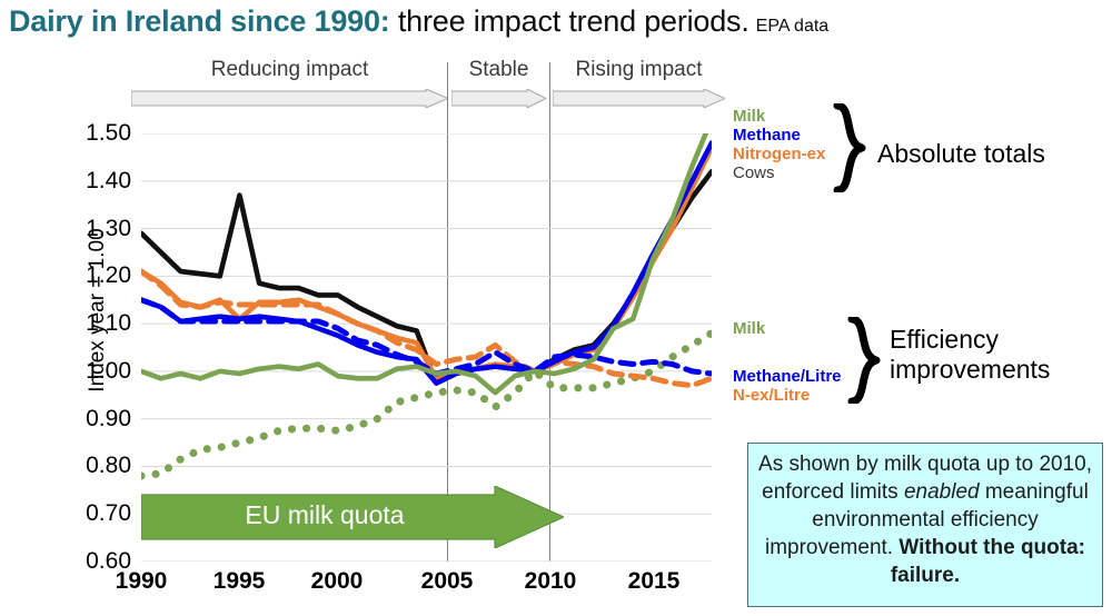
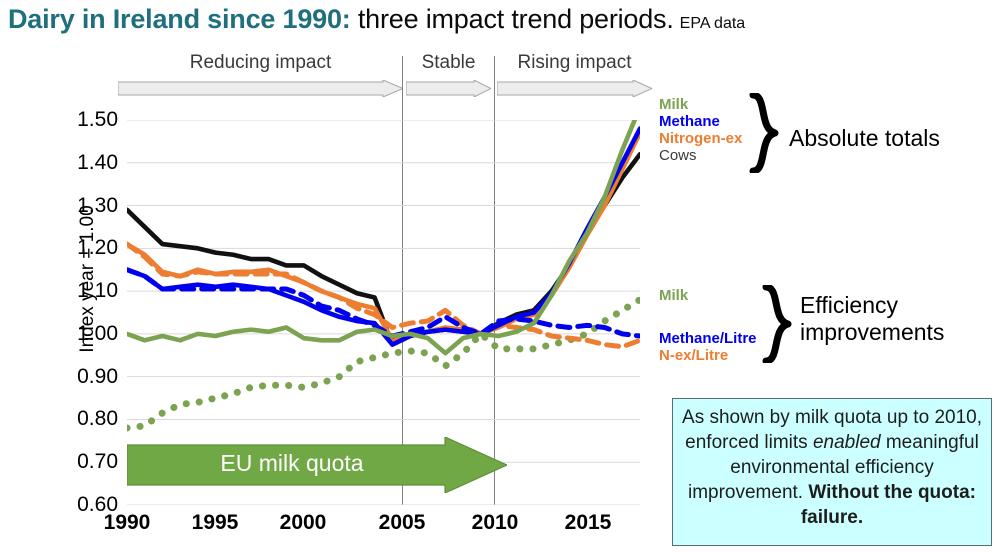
Cows/1995: 1.37 -> 1.19
Nitrogen-ex/1995: 1.11 -> 1.14
Milk/2015: 1.11 -> 1.17
